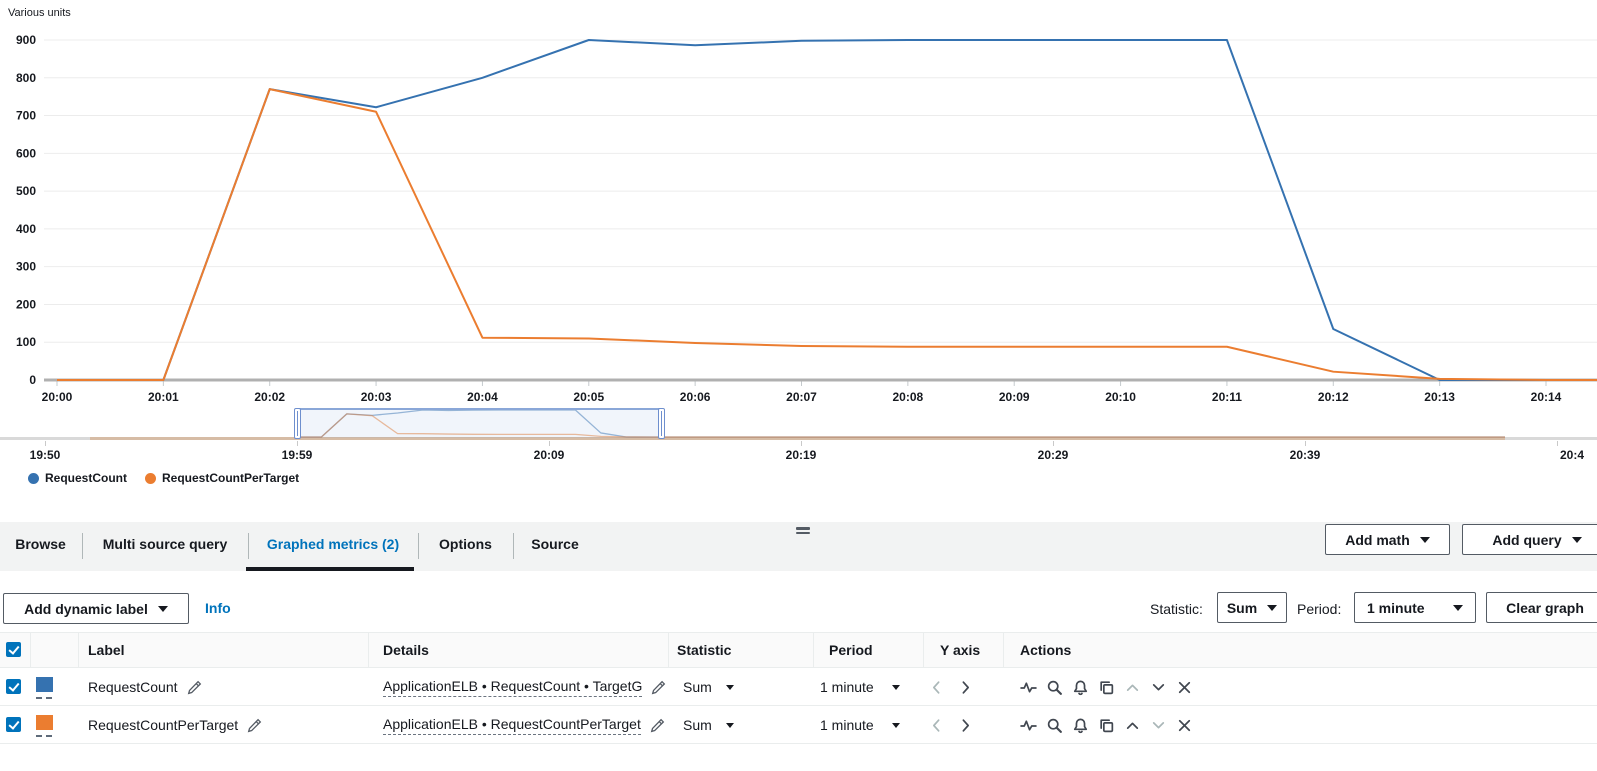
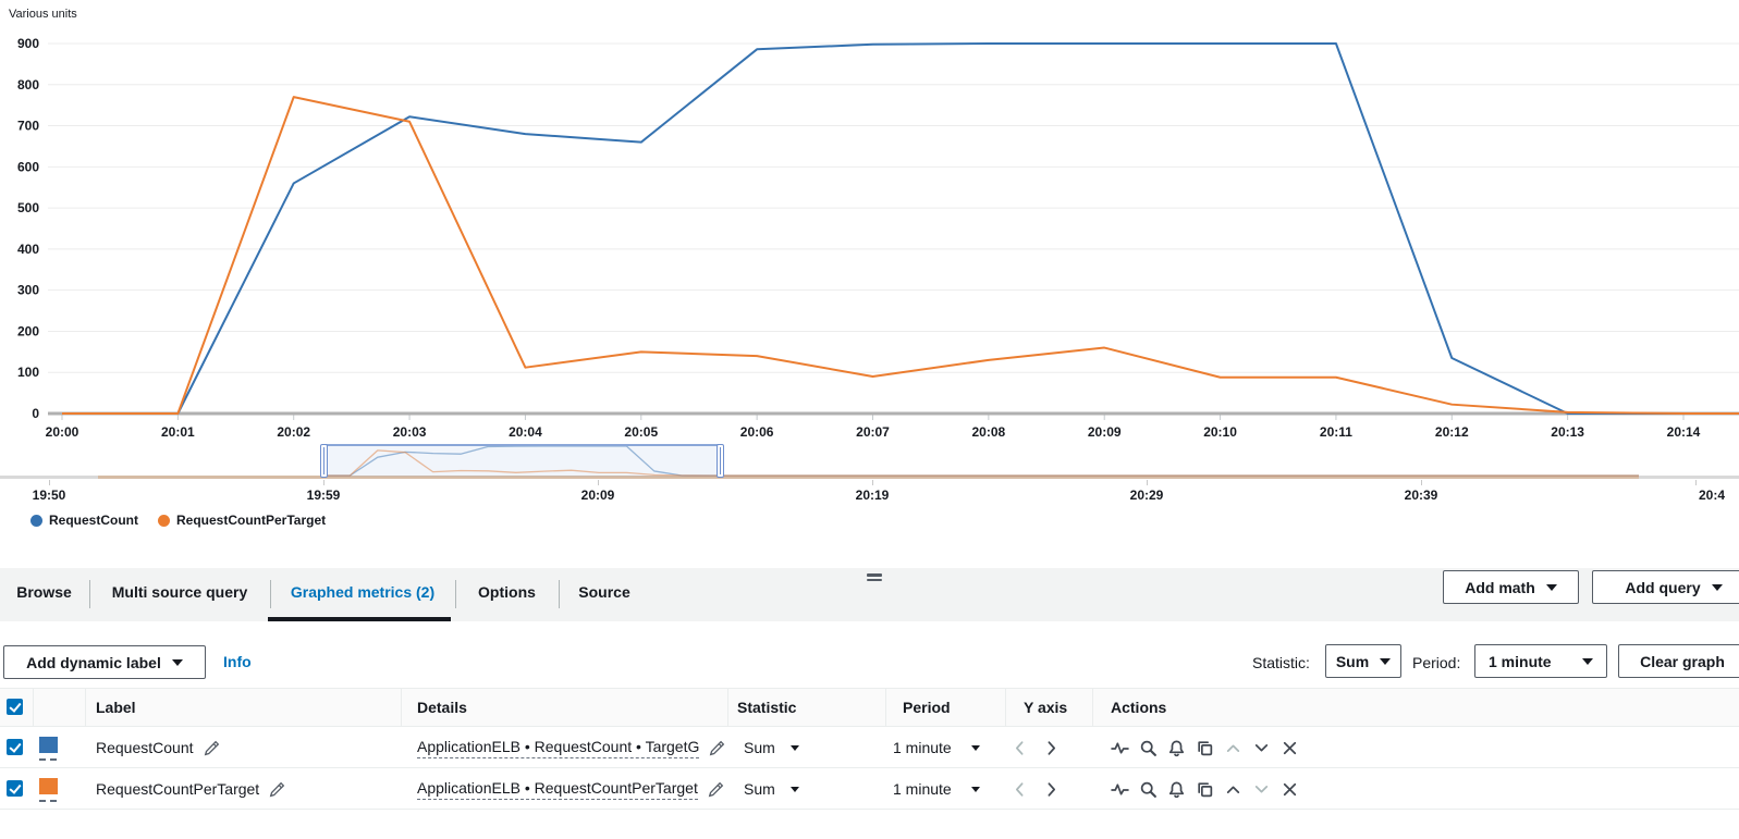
RequestCount/20:02: 770 -> 560
RequestCount/20:04: 800 -> 680
RequestCount/20:05: 900 -> 660
RequestCountPerTarget/20:05: 110 -> 150
RequestCountPerTarget/20:06: 100 -> 140
RequestCountPerTarget/20:08: 90 -> 130
RequestCountPerTarget/20:09: 90 -> 160
